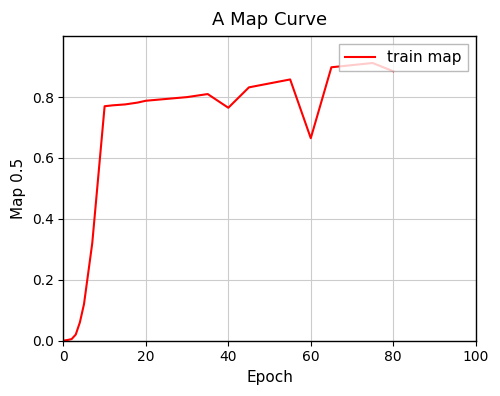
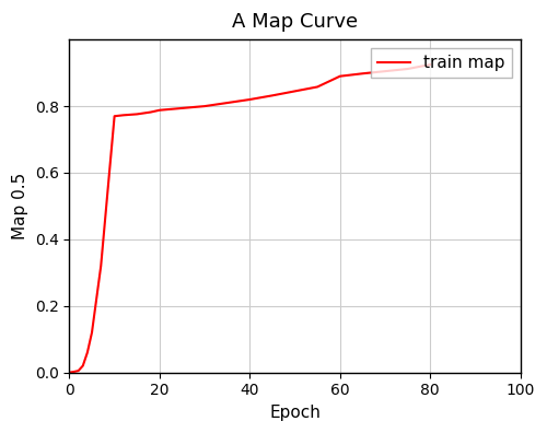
40: 0.765 -> 0.820
60: 0.665 -> 0.890
80: 0.885 -> 0.925
